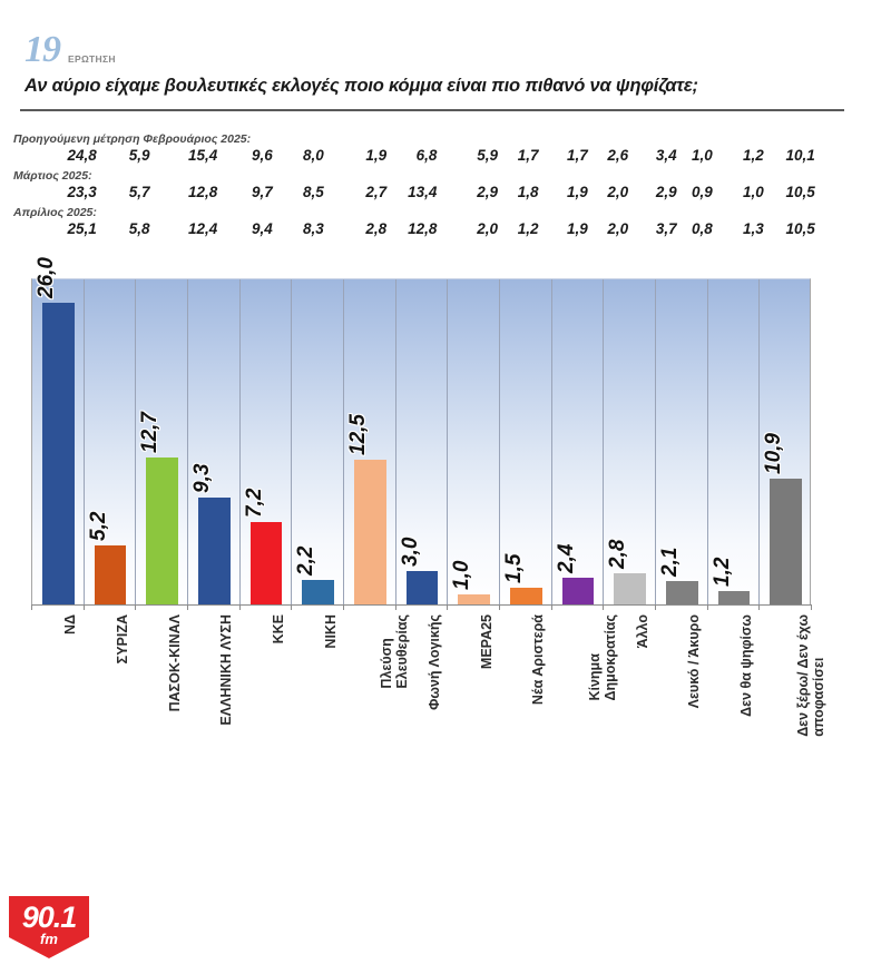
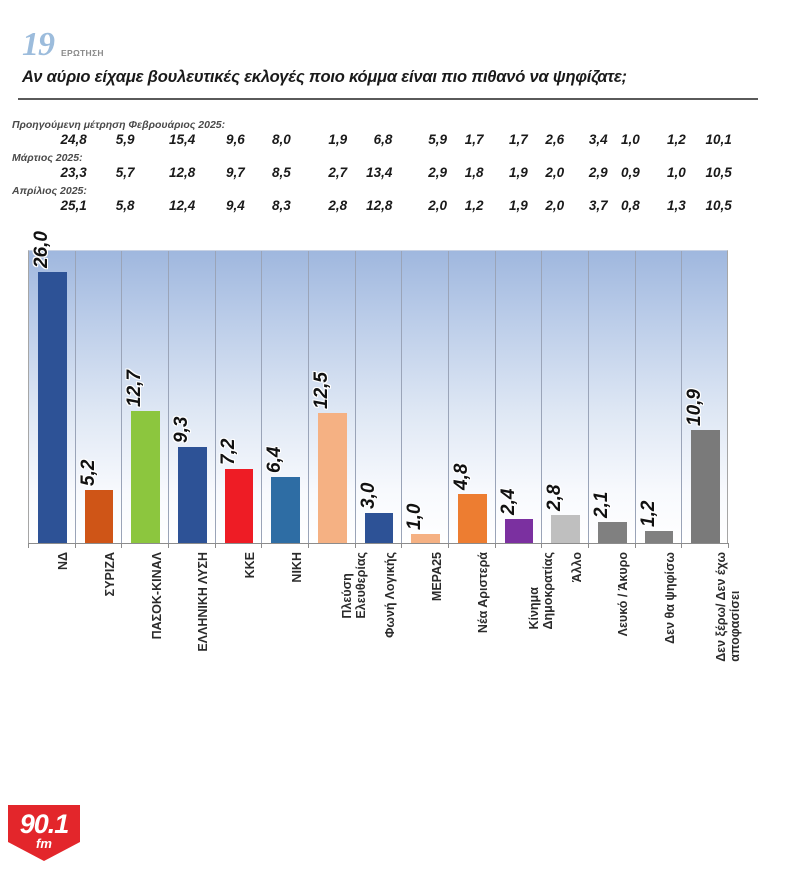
ΝΙΚΗ: 2,2 -> 6,4
Νέα Αριστερά: 1,5 -> 4,8
